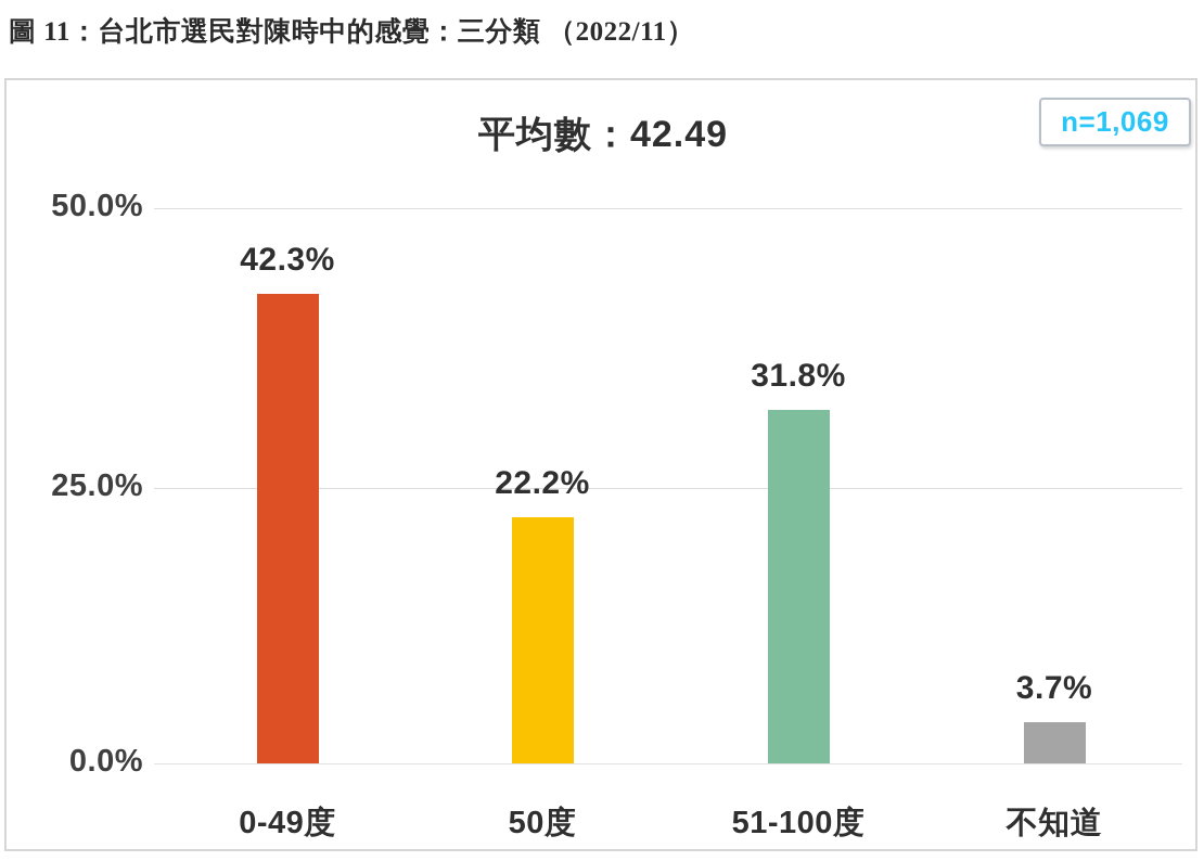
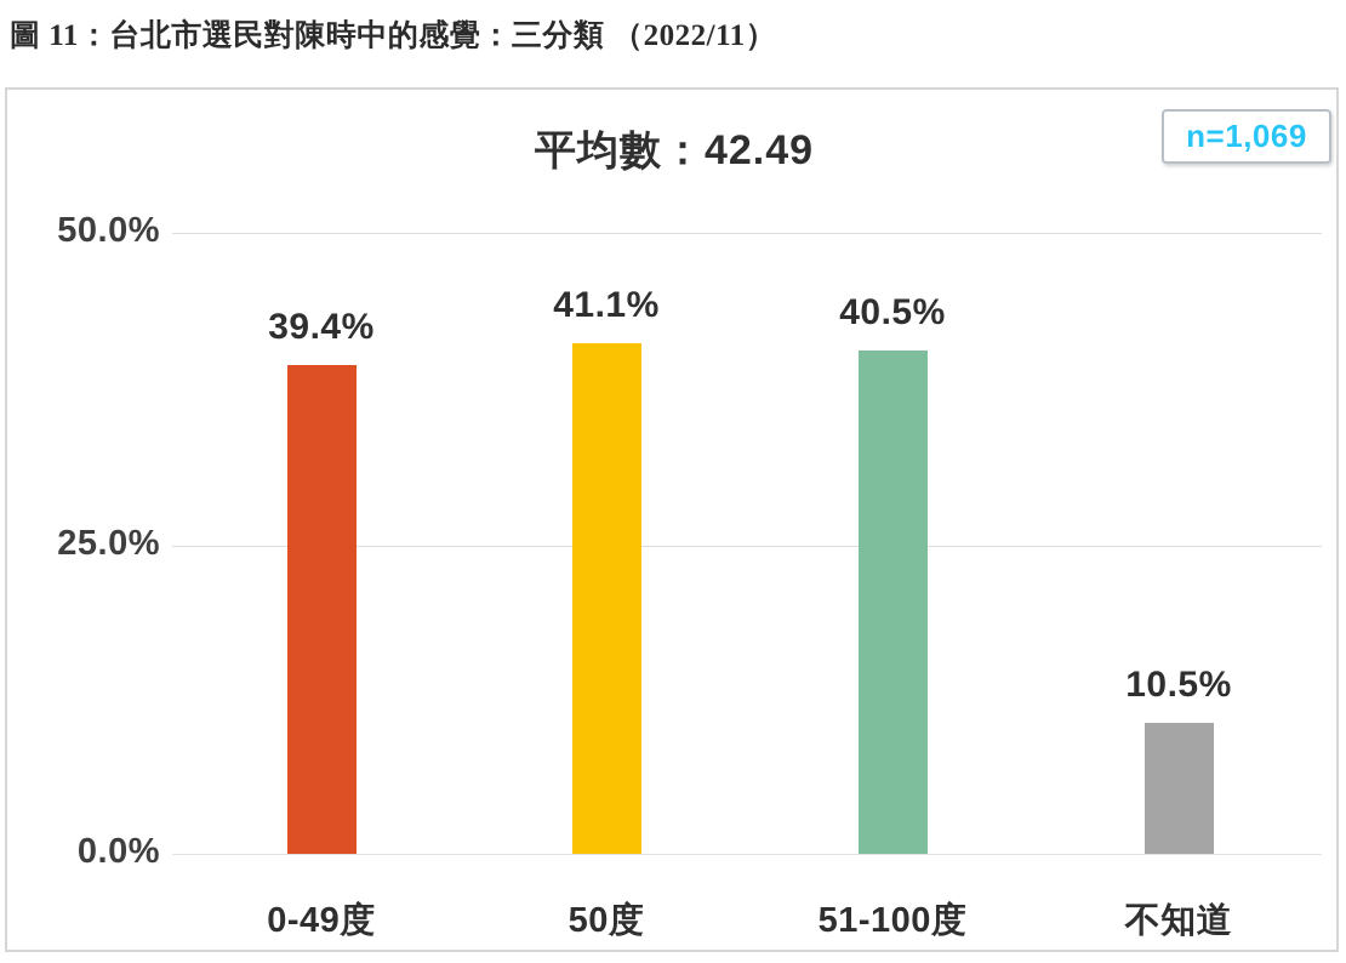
0-49度: 42.3% -> 39.4%
50度: 22.2% -> 41.1%
51-100度: 31.8% -> 40.5%
不知道: 3.7% -> 10.5%
